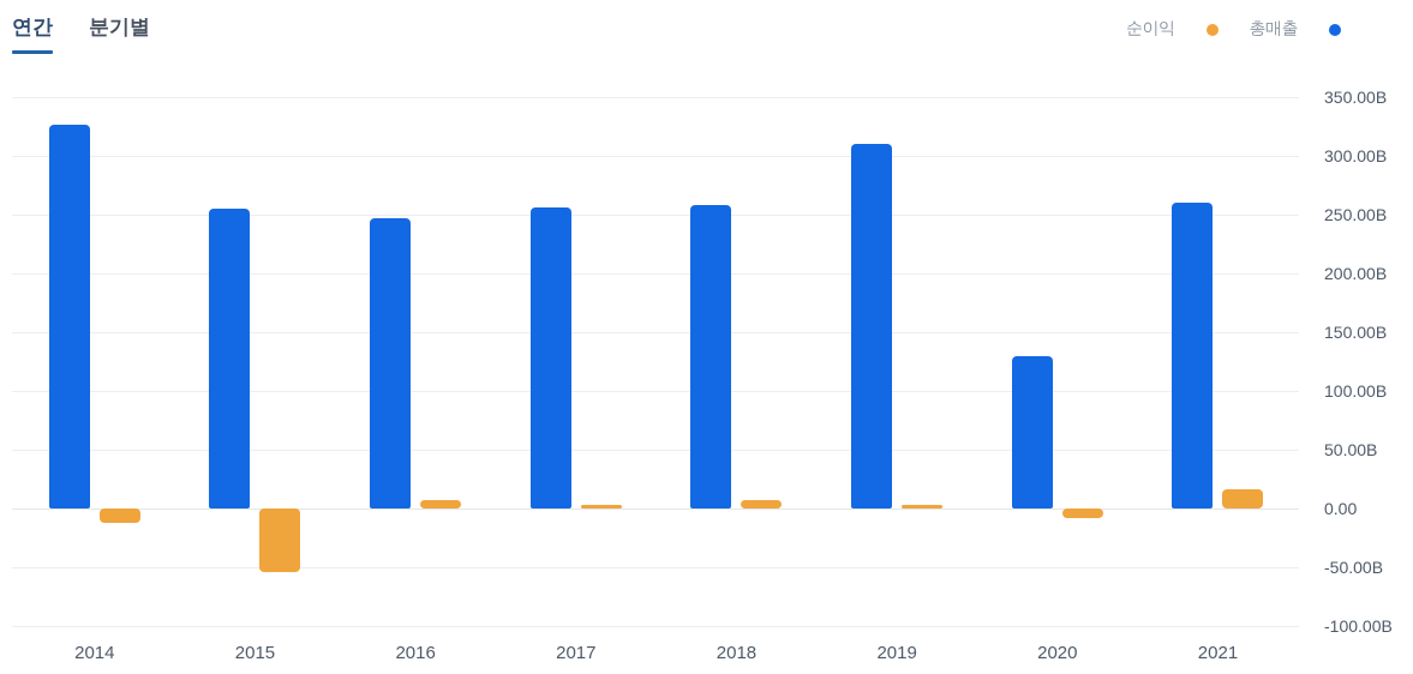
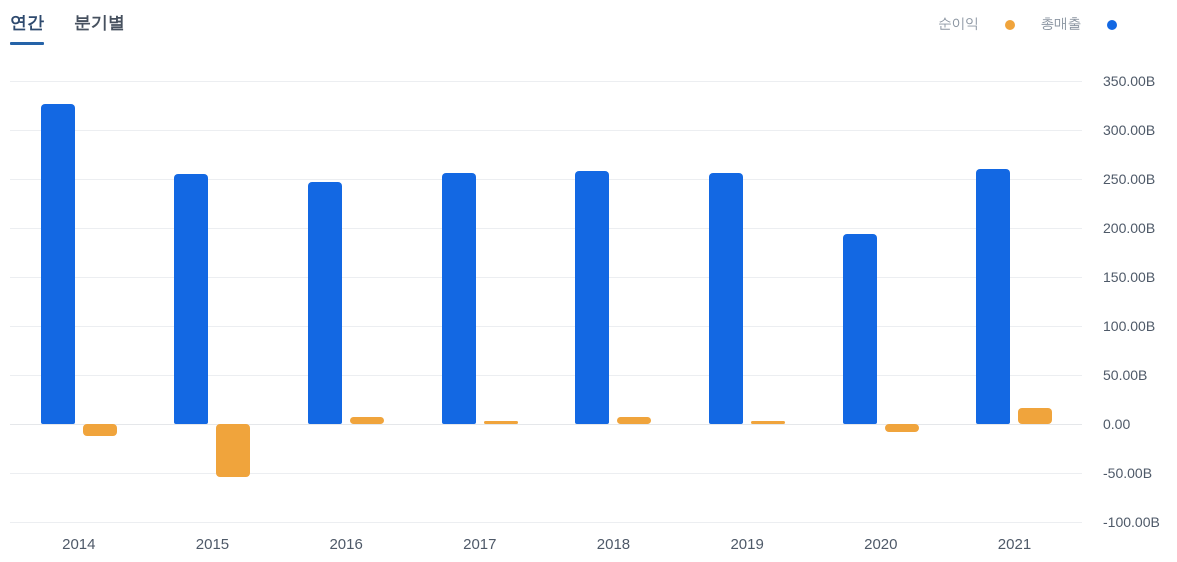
총매출/2019: 310B -> 260B
총매출/2020: 130B -> 190B
